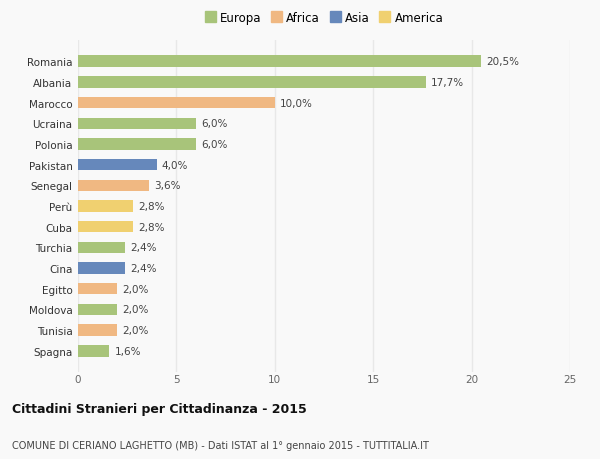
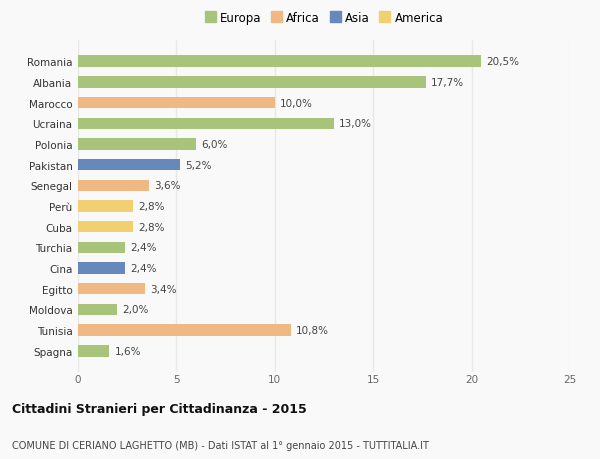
Ucraina: 6,0% -> 13,0%
Pakistan: 4,0% -> 5,2%
Egitto: 2,0% -> 3,4%
Tunisia: 2,0% -> 10,8%
